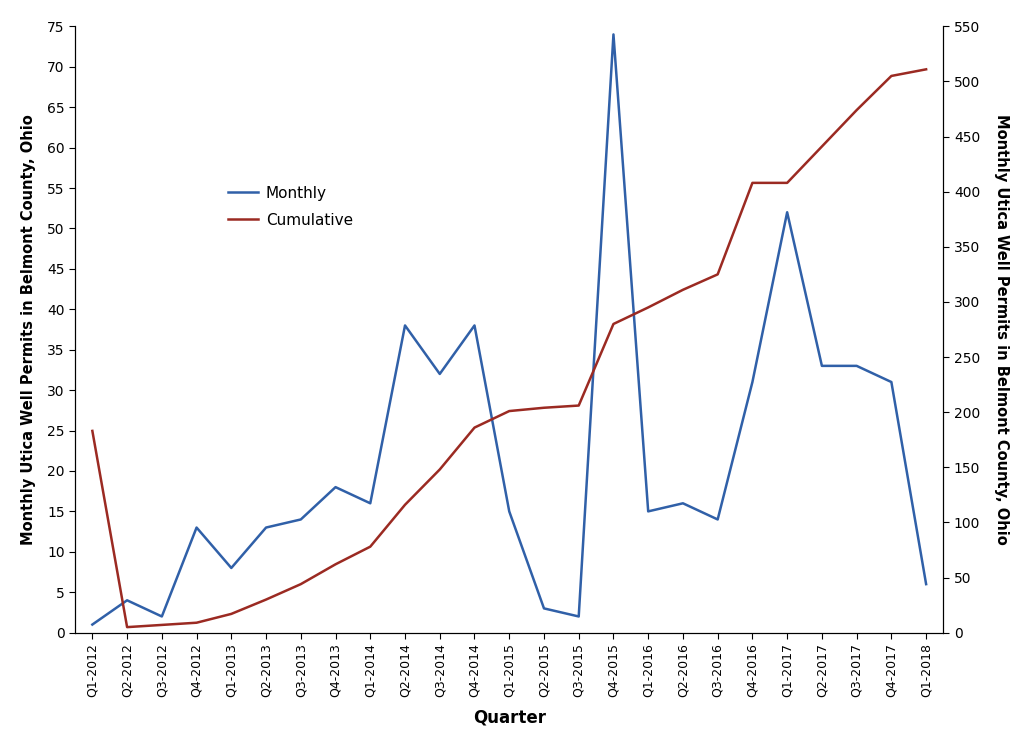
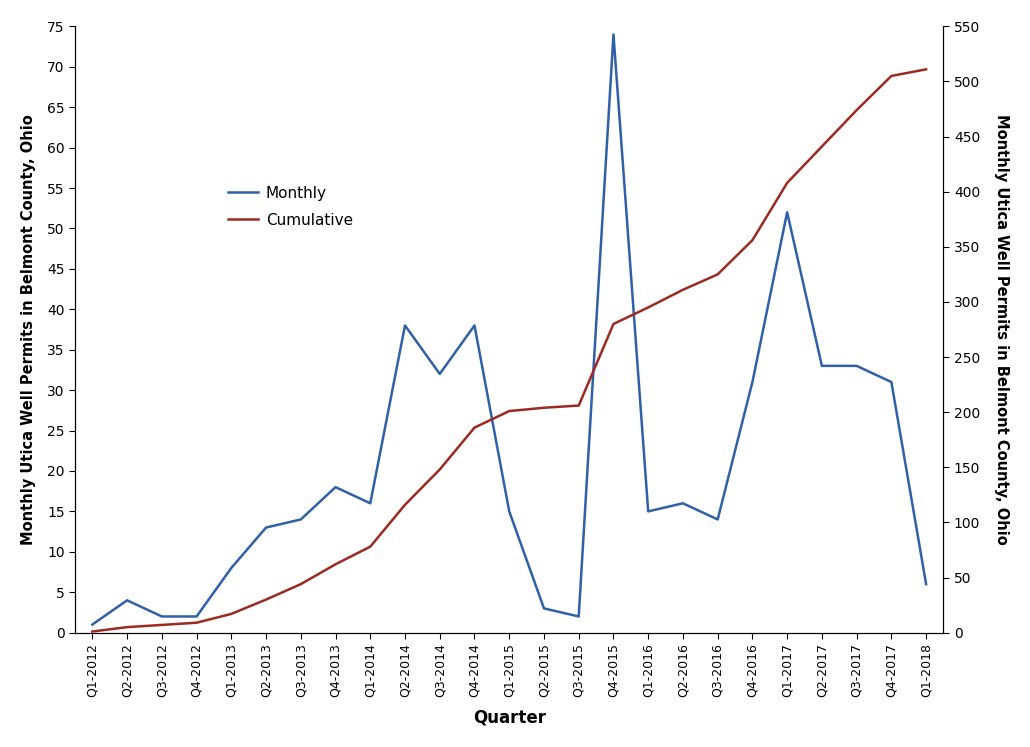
Cumulative/Q1-2012: 183 -> 1
Monthly/Q4-2012: 13 -> 2
Cumulative/Q4-2016: 408 -> 356
